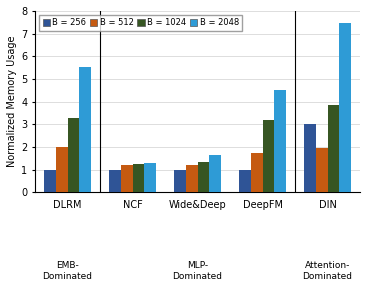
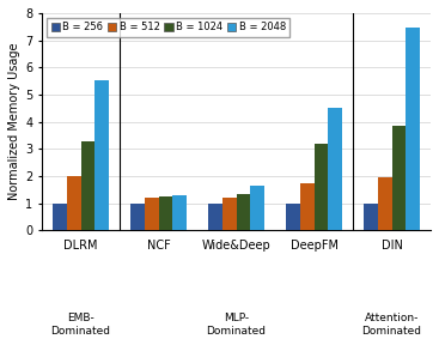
B = 256/DIN: 3 -> 1
